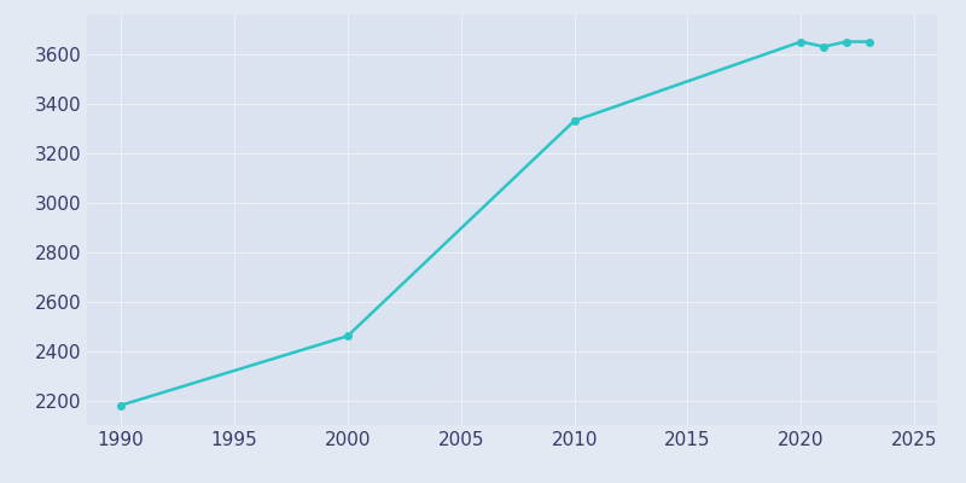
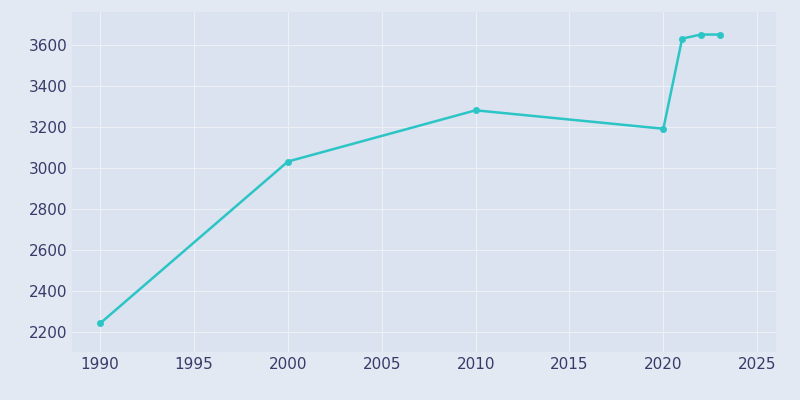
1990: 2180 -> 2240
2000: 2460 -> 3030
2010: 3330 -> 3280
2020: 3650 -> 3190
